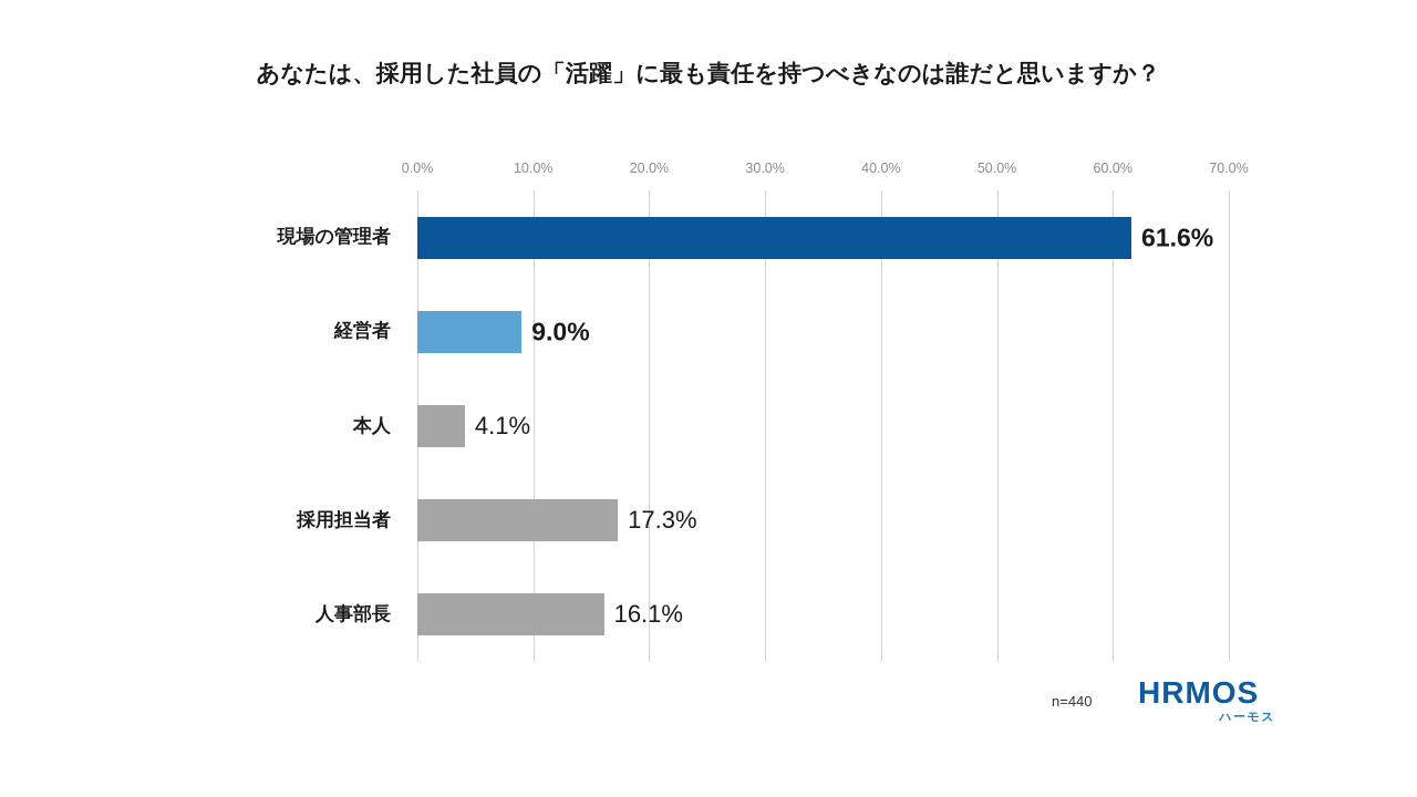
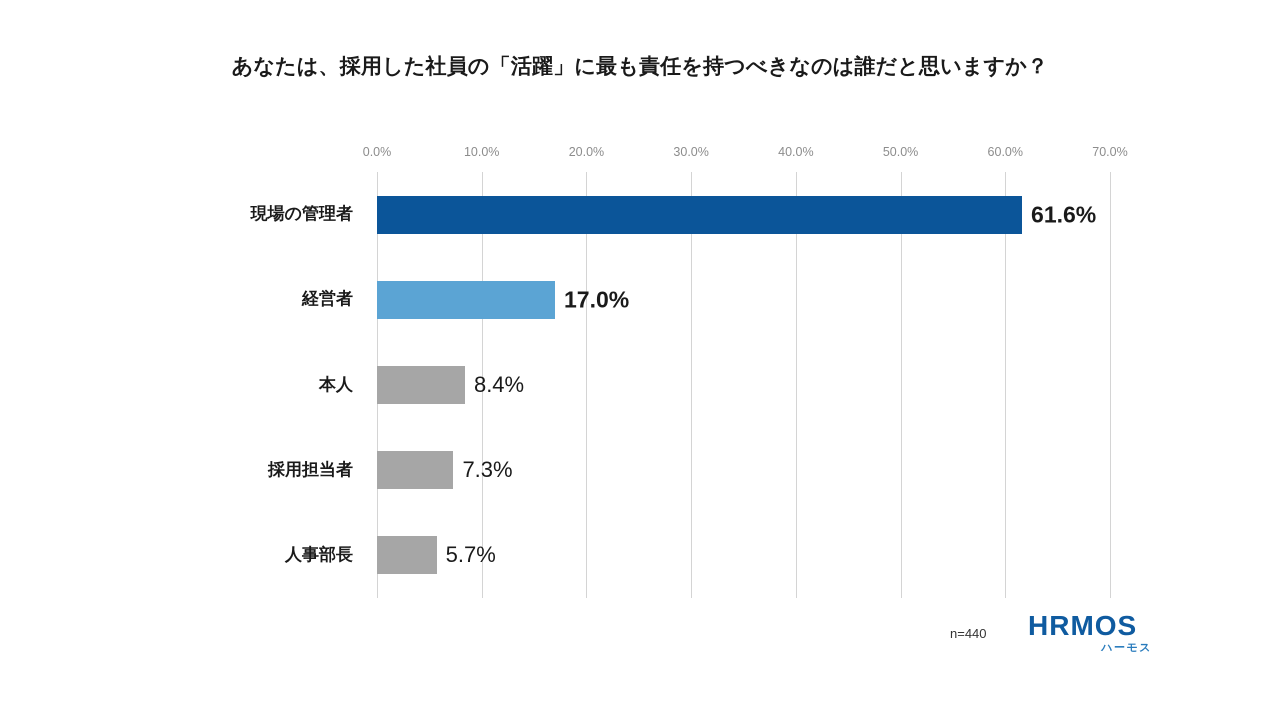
経営者: 9.0% -> 17.0%
本人: 4.1% -> 8.4%
採用担当者: 17.3% -> 7.3%
人事部長: 16.1% -> 5.7%
